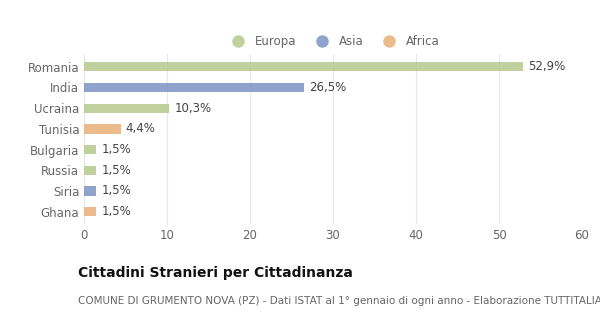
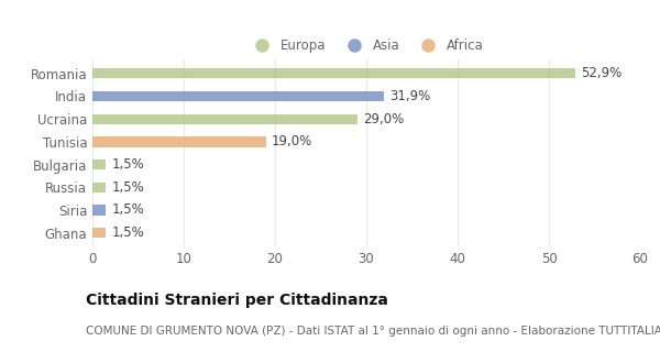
India: 26,5% -> 31,9%
Ucraina: 10,3% -> 29,0%
Tunisia: 4,4% -> 19,0%
